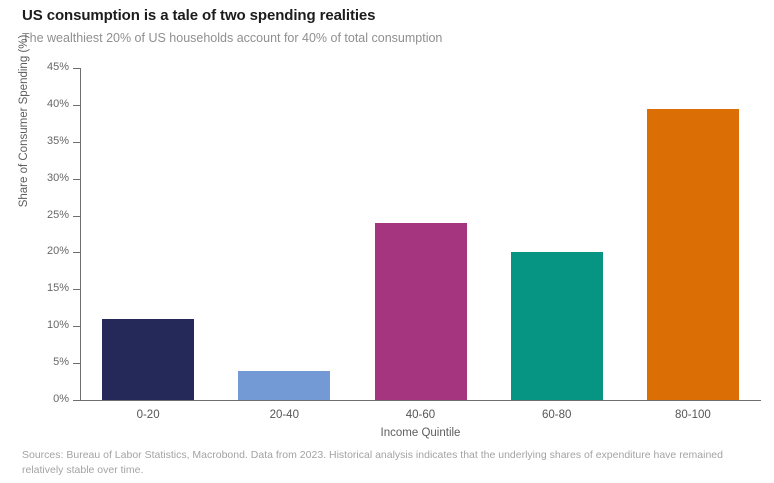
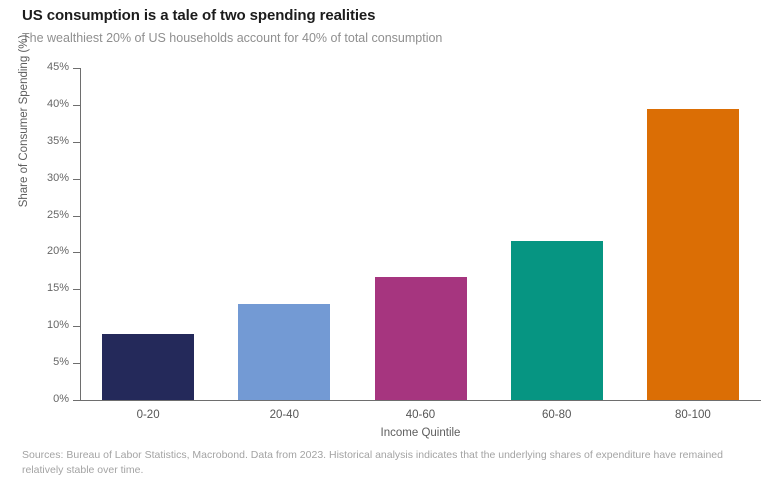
0-20: 11% -> 9%
20-40: 4% -> 13%
40-60: 24% -> 17%
60-80: 20% -> 22%
